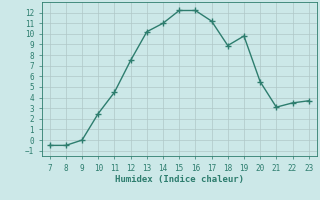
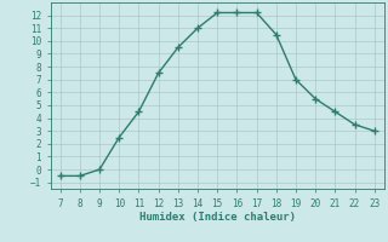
13: 10.2 -> 9.5
17: 11.2 -> 12.2
18: 8.9 -> 10.5
19: 9.8 -> 7.0
21: 3.1 -> 4.5
23: 3.7 -> 3.0
